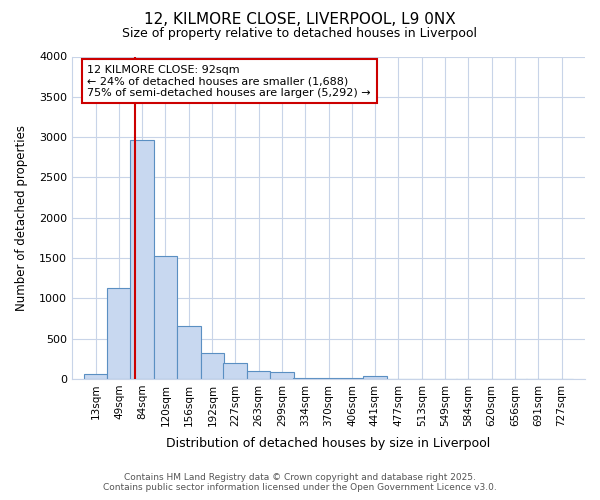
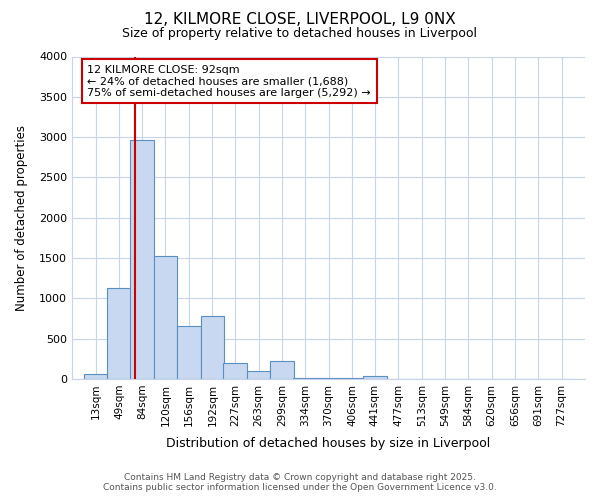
192sqm: 320 -> 780
299sqm: 80 -> 220
